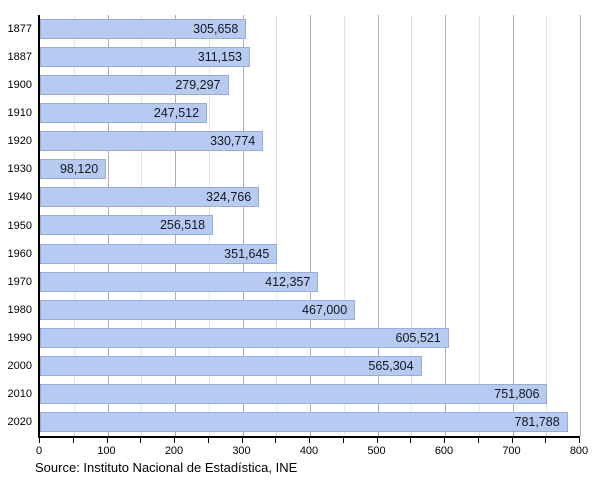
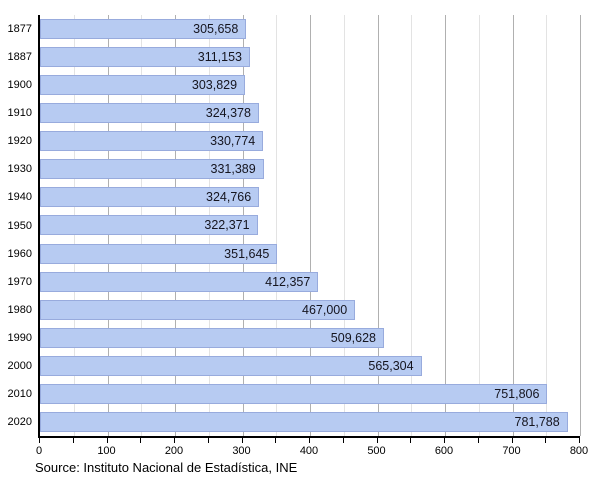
1900: 279,297 -> 303,829
1910: 247,512 -> 324,378
1930: 98,120 -> 331,389
1950: 256,518 -> 322,371
1990: 605,521 -> 509,628
